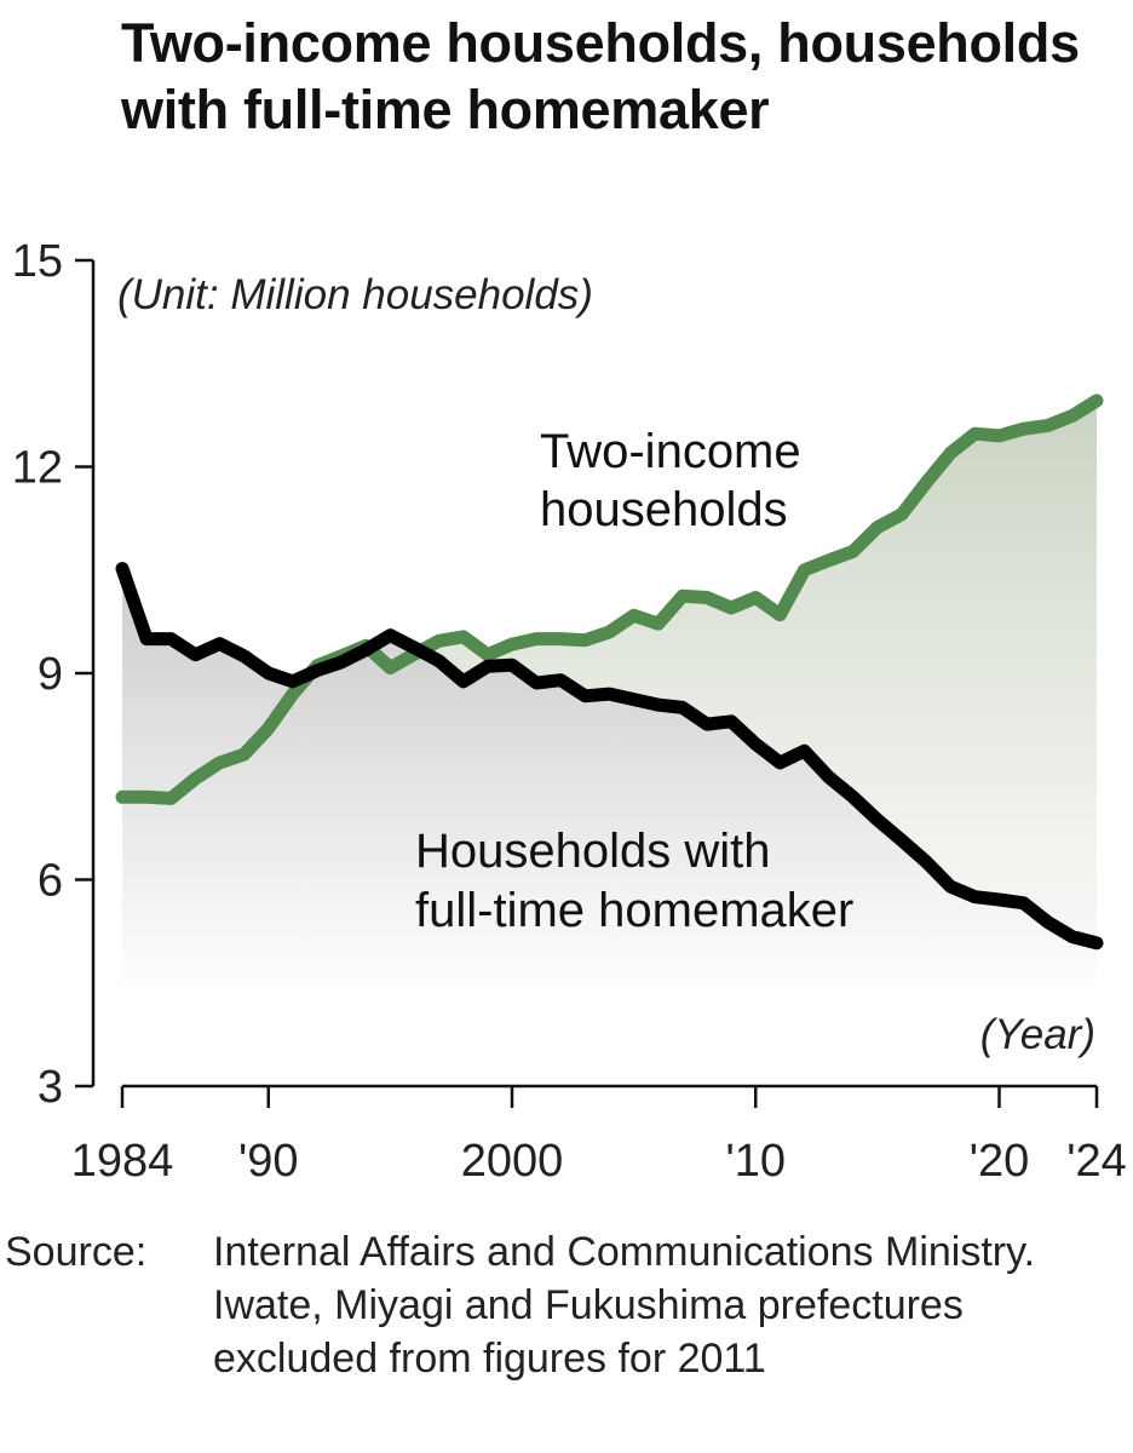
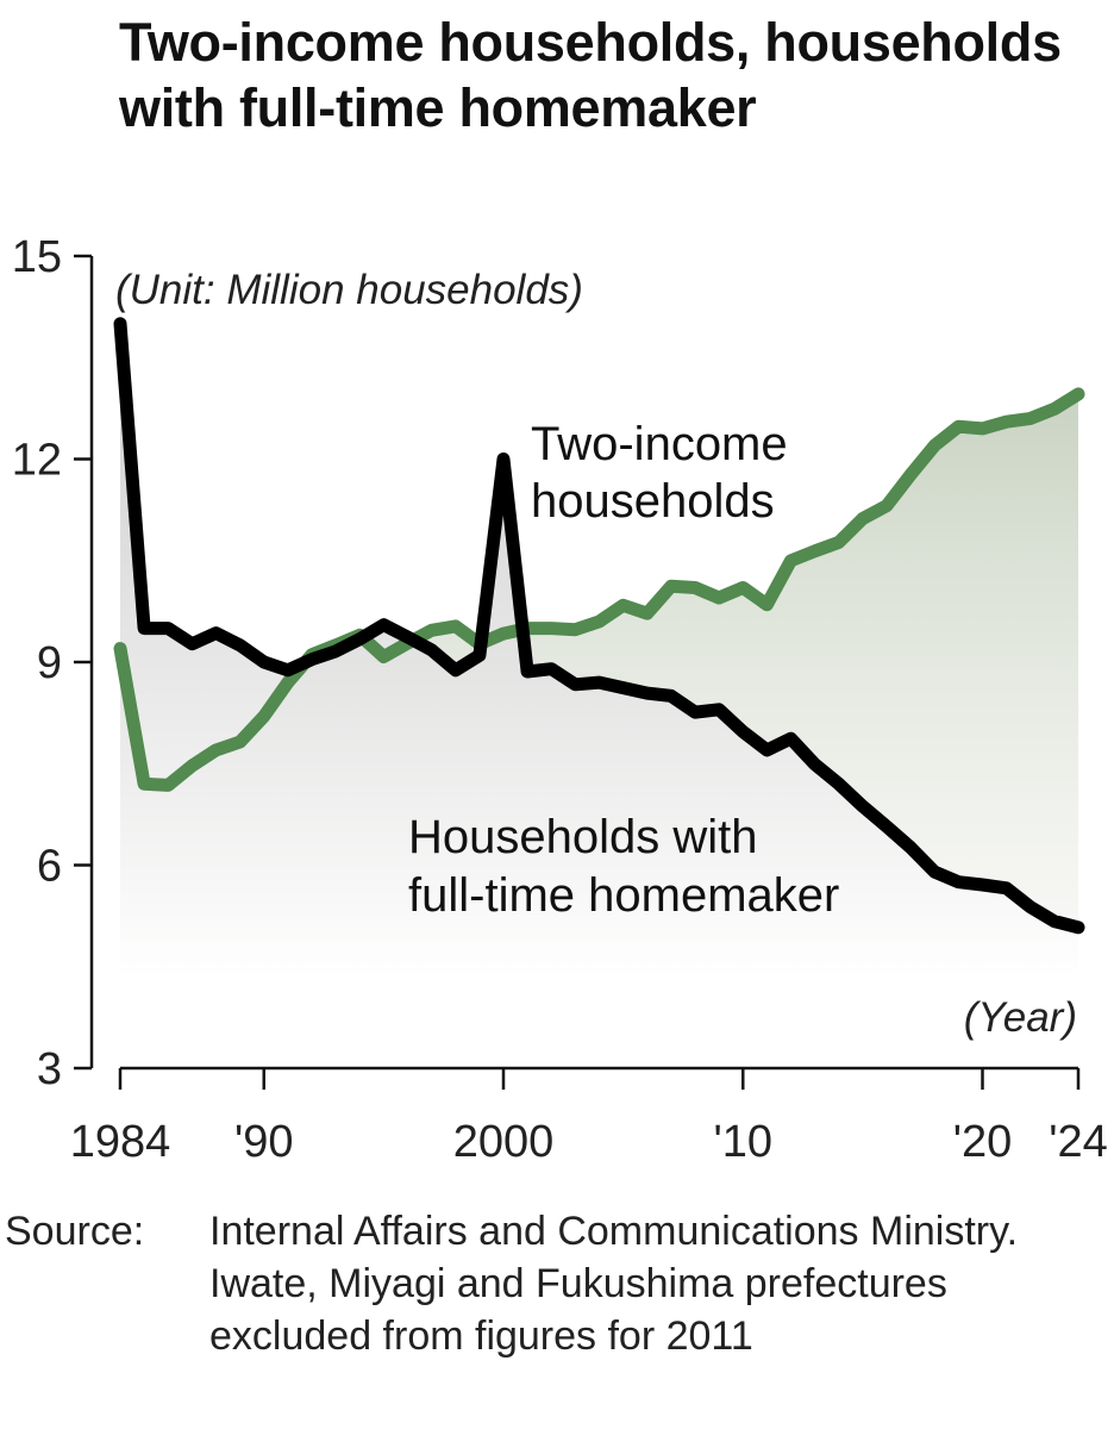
Two-income households/1984: 7.2 -> 9.2
Households with full-time homemaker/1984: 10.5 -> 14.0
Households with full-time homemaker/2000: 9.1 -> 12.0
